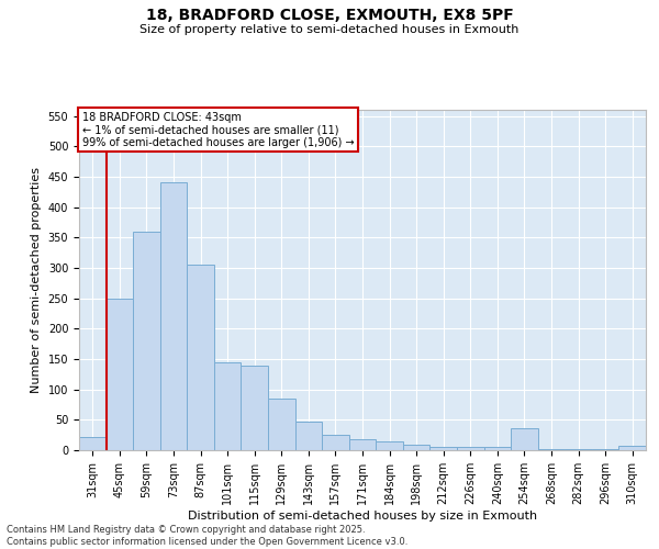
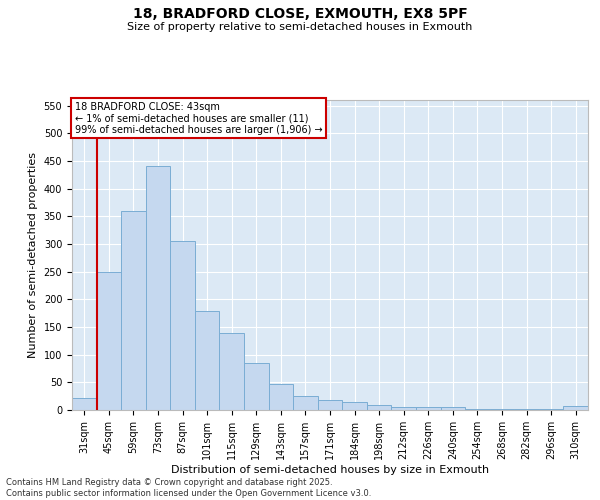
101sqm: 144 -> 178
254sqm: 36 -> 2
